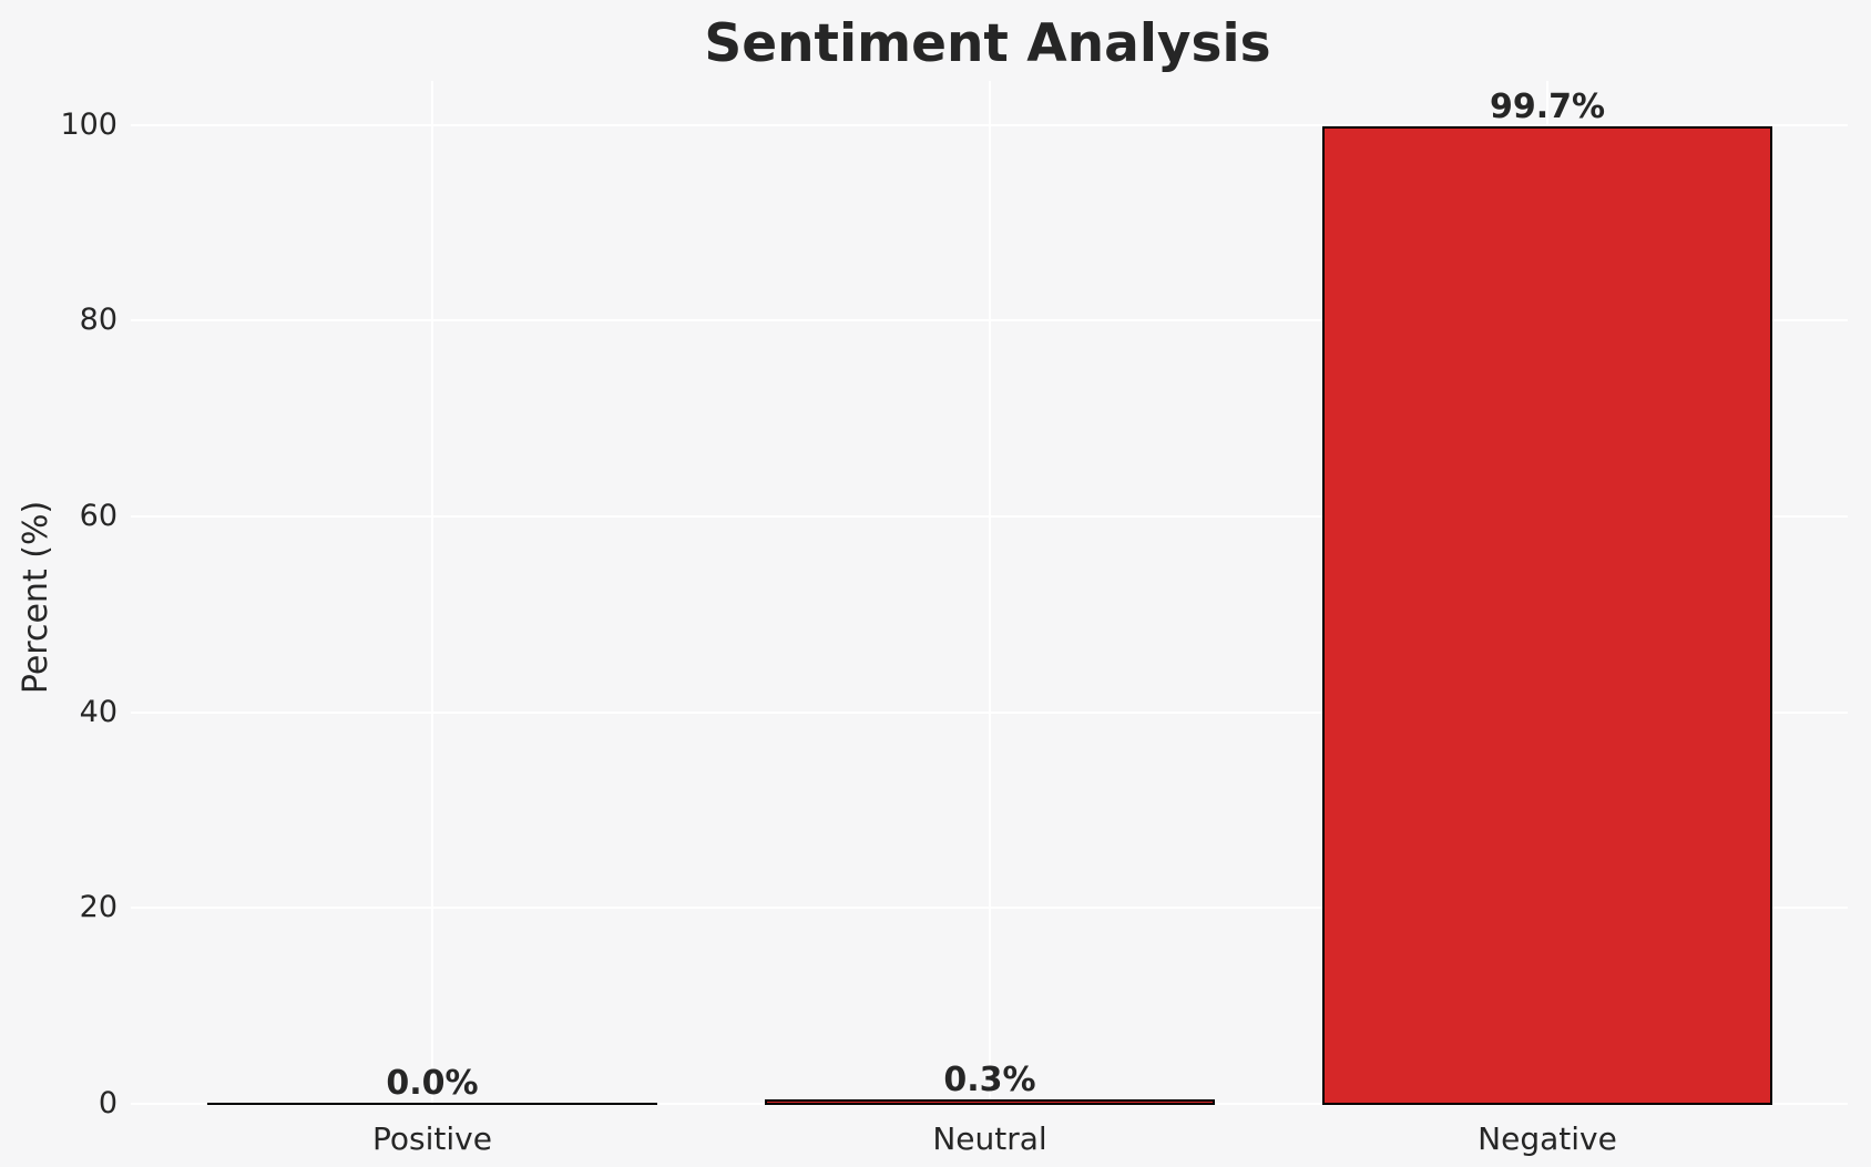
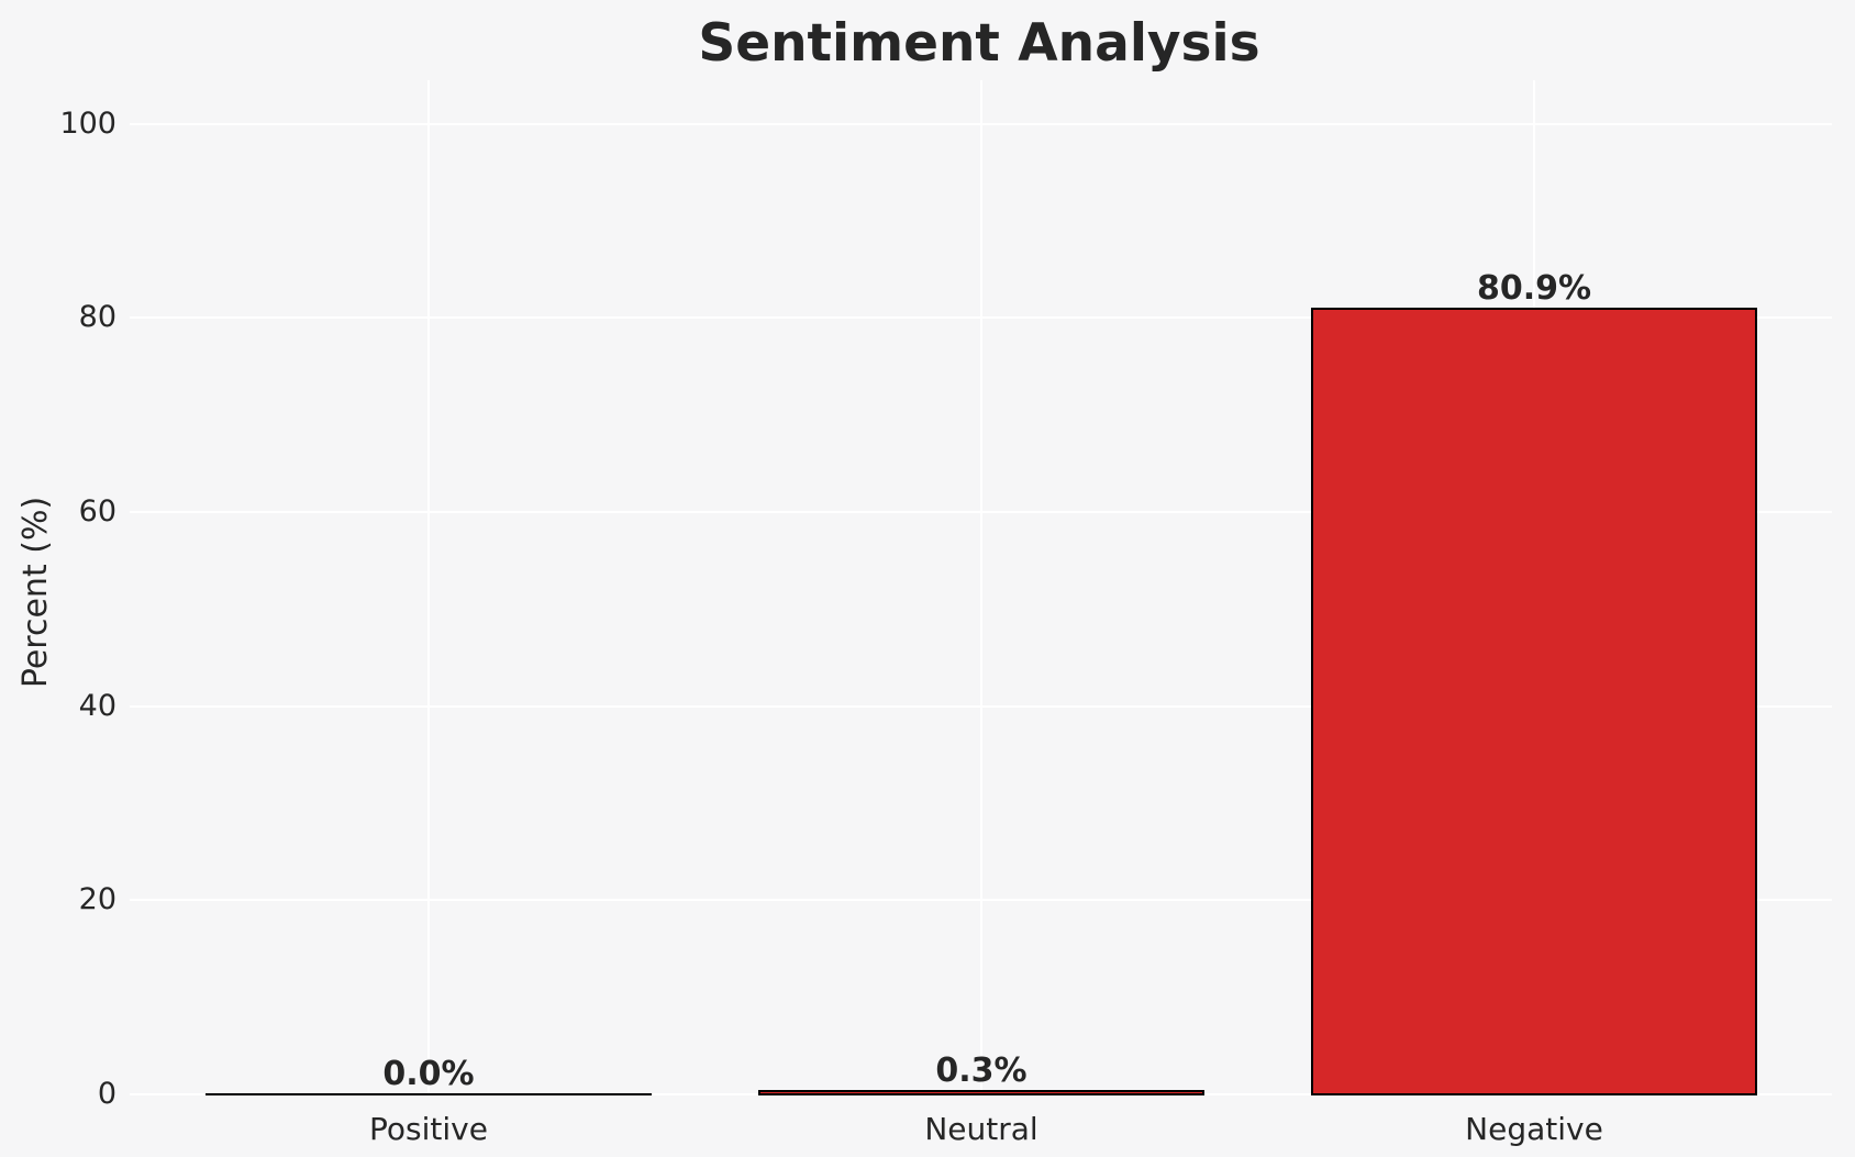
Negative: 99.7% -> 80.9%
